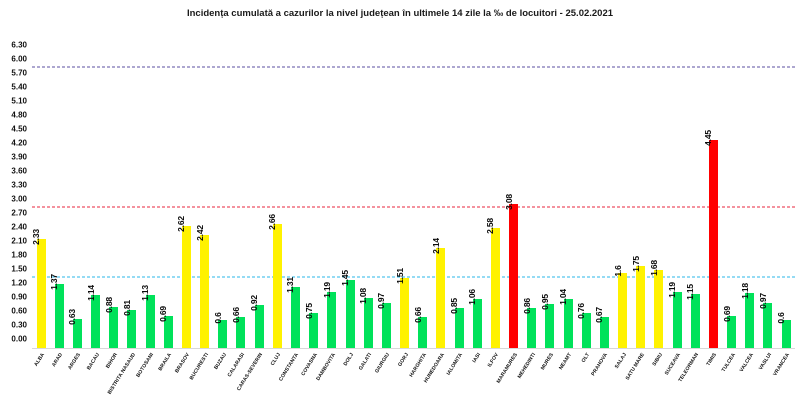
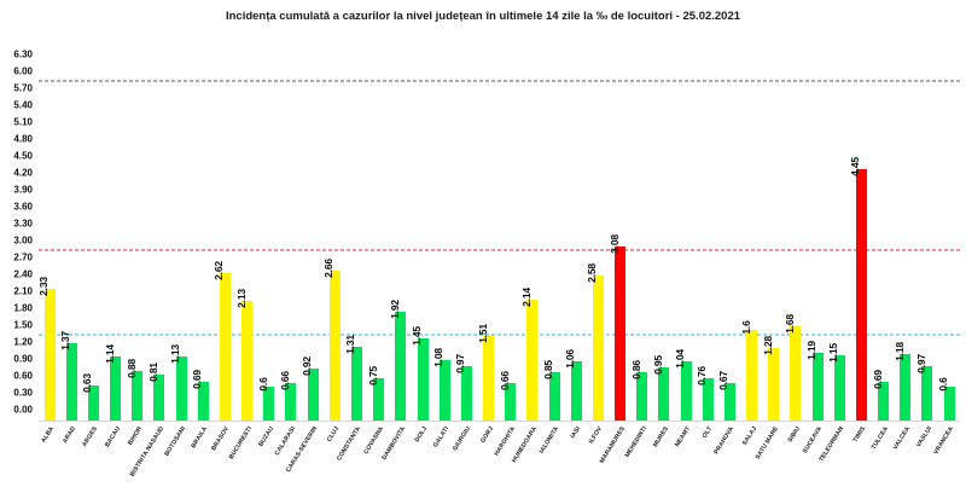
BUCURESTI: 2.42 -> 2.13
DAMBOVITA: 1.19 -> 1.92
SATU MARE: 1.75 -> 1.28
